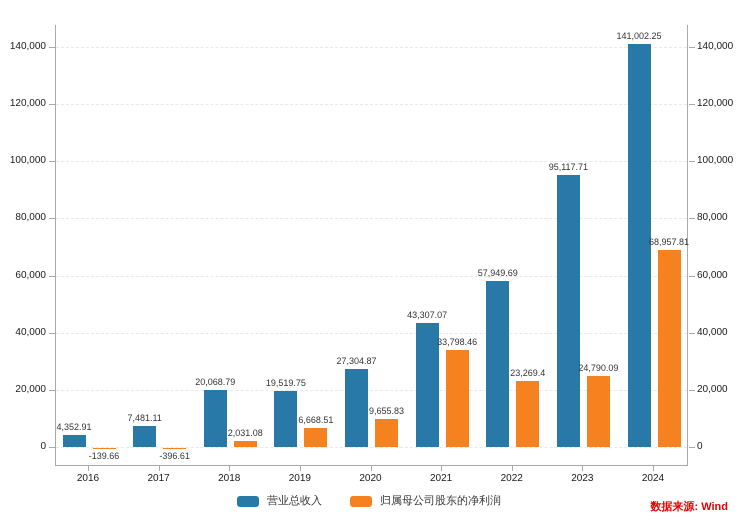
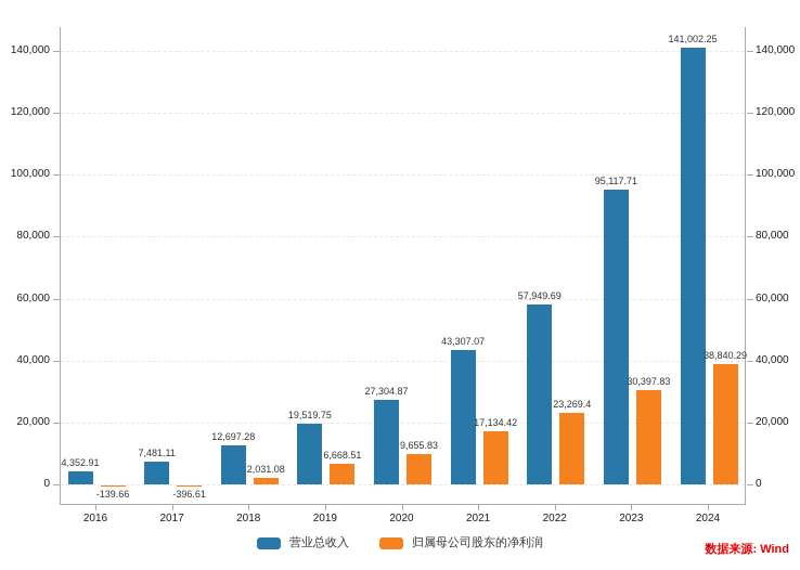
营业总收入/2018: 20,068.79 -> 12,697.28
归属母公司股东的净利润/2021: 33,798.46 -> 17,134.42
归属母公司股东的净利润/2023: 24,790.09 -> 30,397.83
归属母公司股东的净利润/2024: 68,957.81 -> 38,840.29
